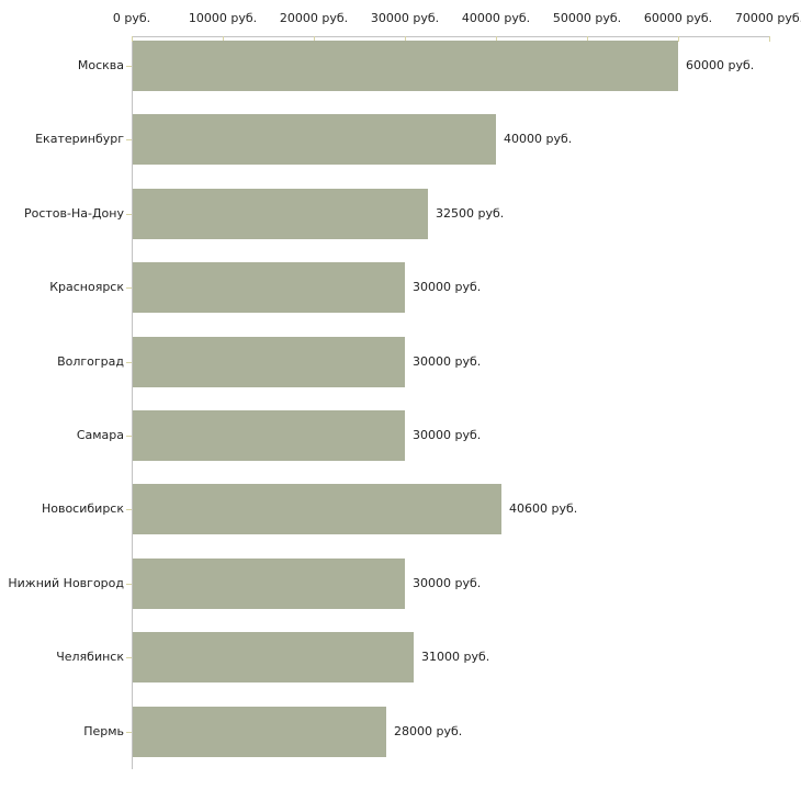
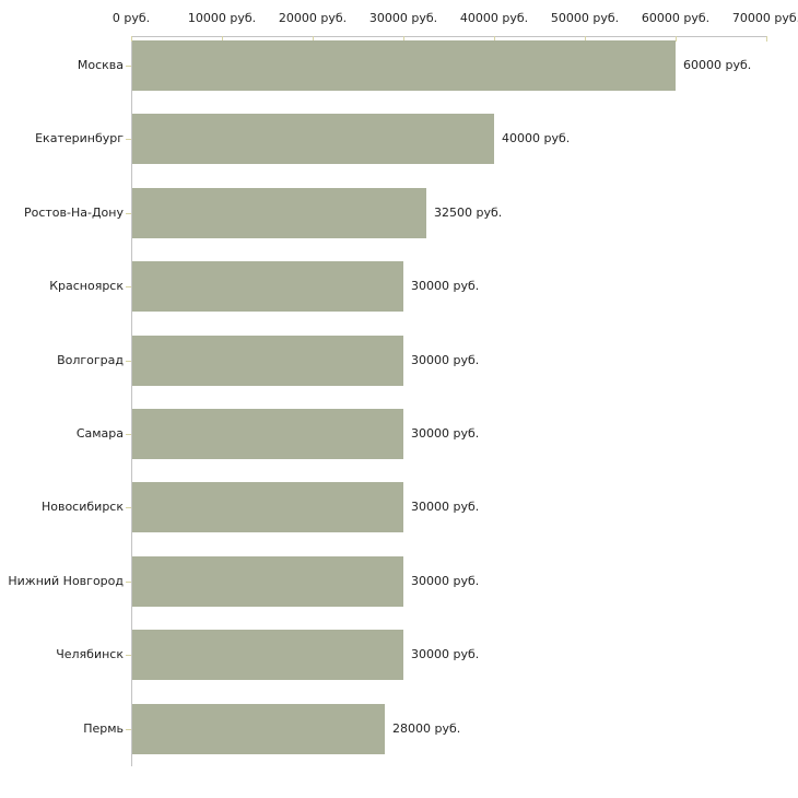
Новосибирск: 40600 -> 30000
Челябинск: 31000 -> 30000
